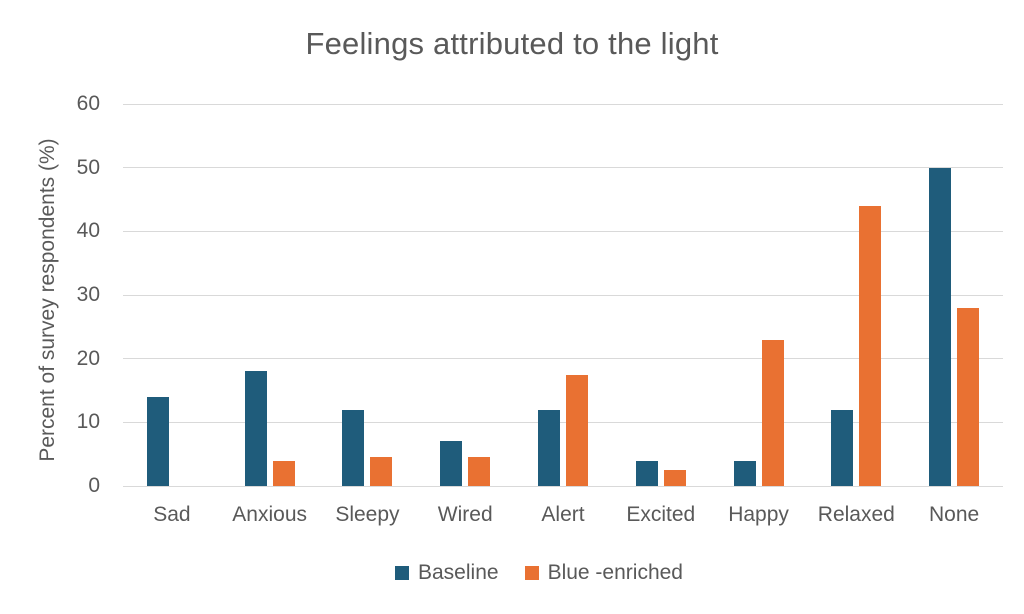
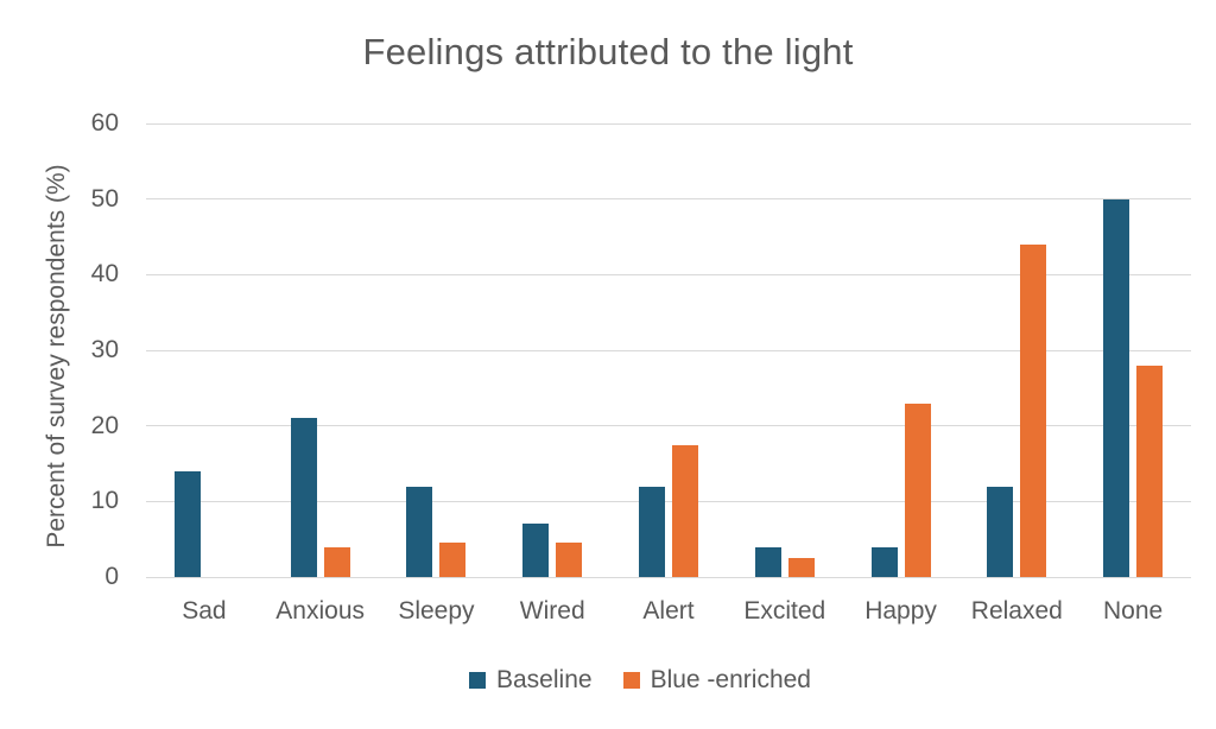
Baseline/Anxious: 18 -> 21
